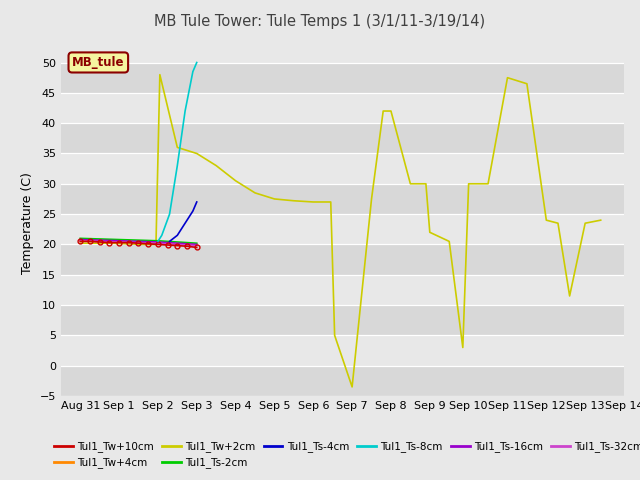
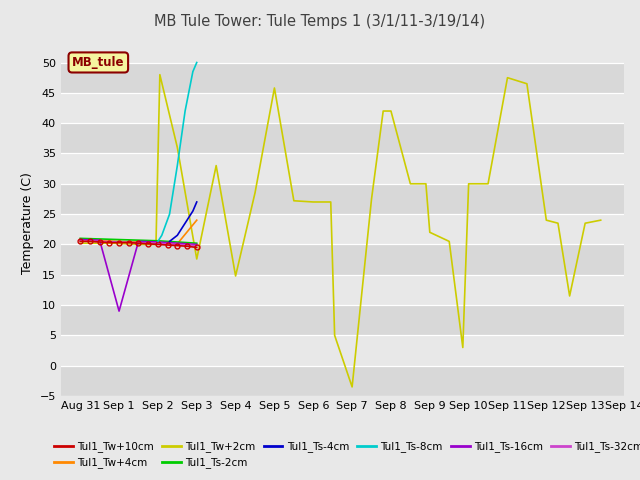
Tul1_Ts-16cm/Sep 1: 20.6 -> 9.0
Tul1_Tw+2cm/Sep 3: 35.0 -> 17.6
Tul1_Tw+4cm/Sep 3: 20.0 -> 24.0
Tul1_Tw+2cm/Sep 4: 30.5 -> 14.8
Tul1_Tw+2cm/Sep 5: 27.5 -> 45.8
